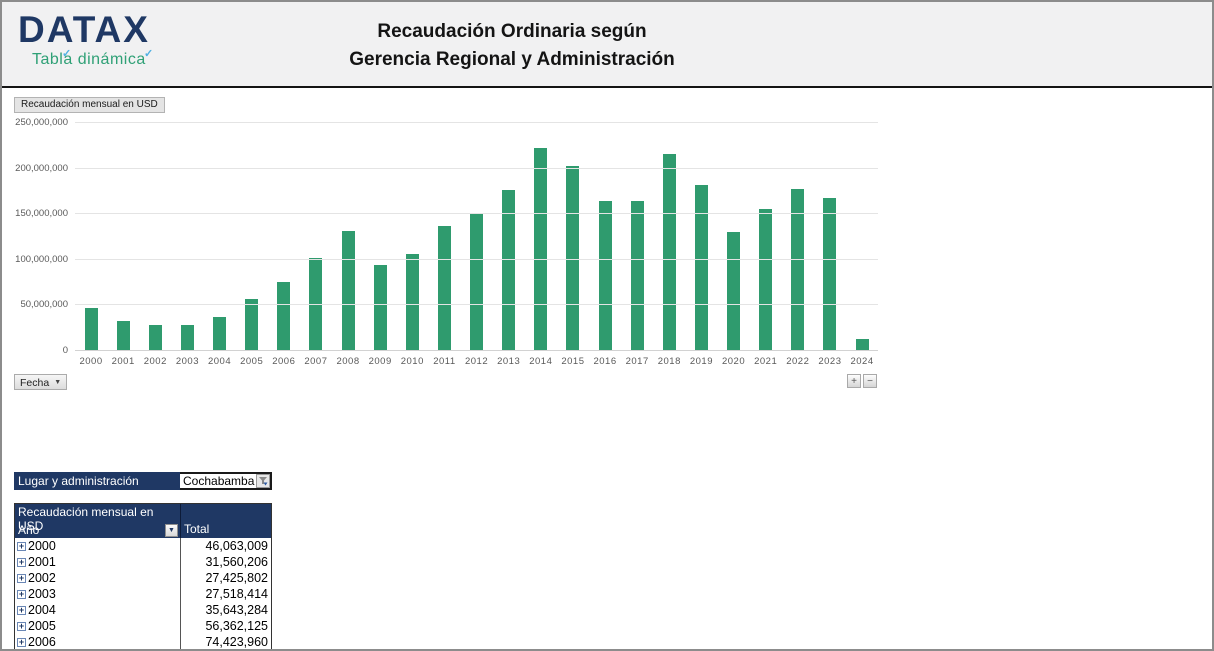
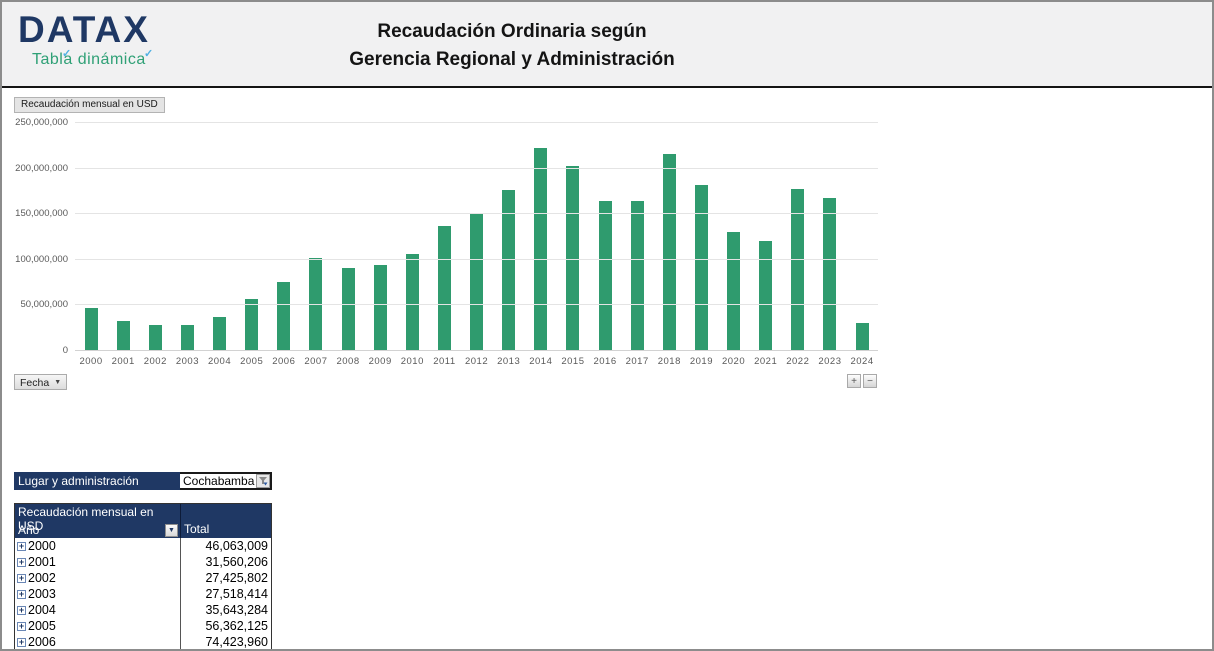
2008: 130000000 -> 90000000
2021: 150000000 -> 120000000
2024: 10000000 -> 30000000
